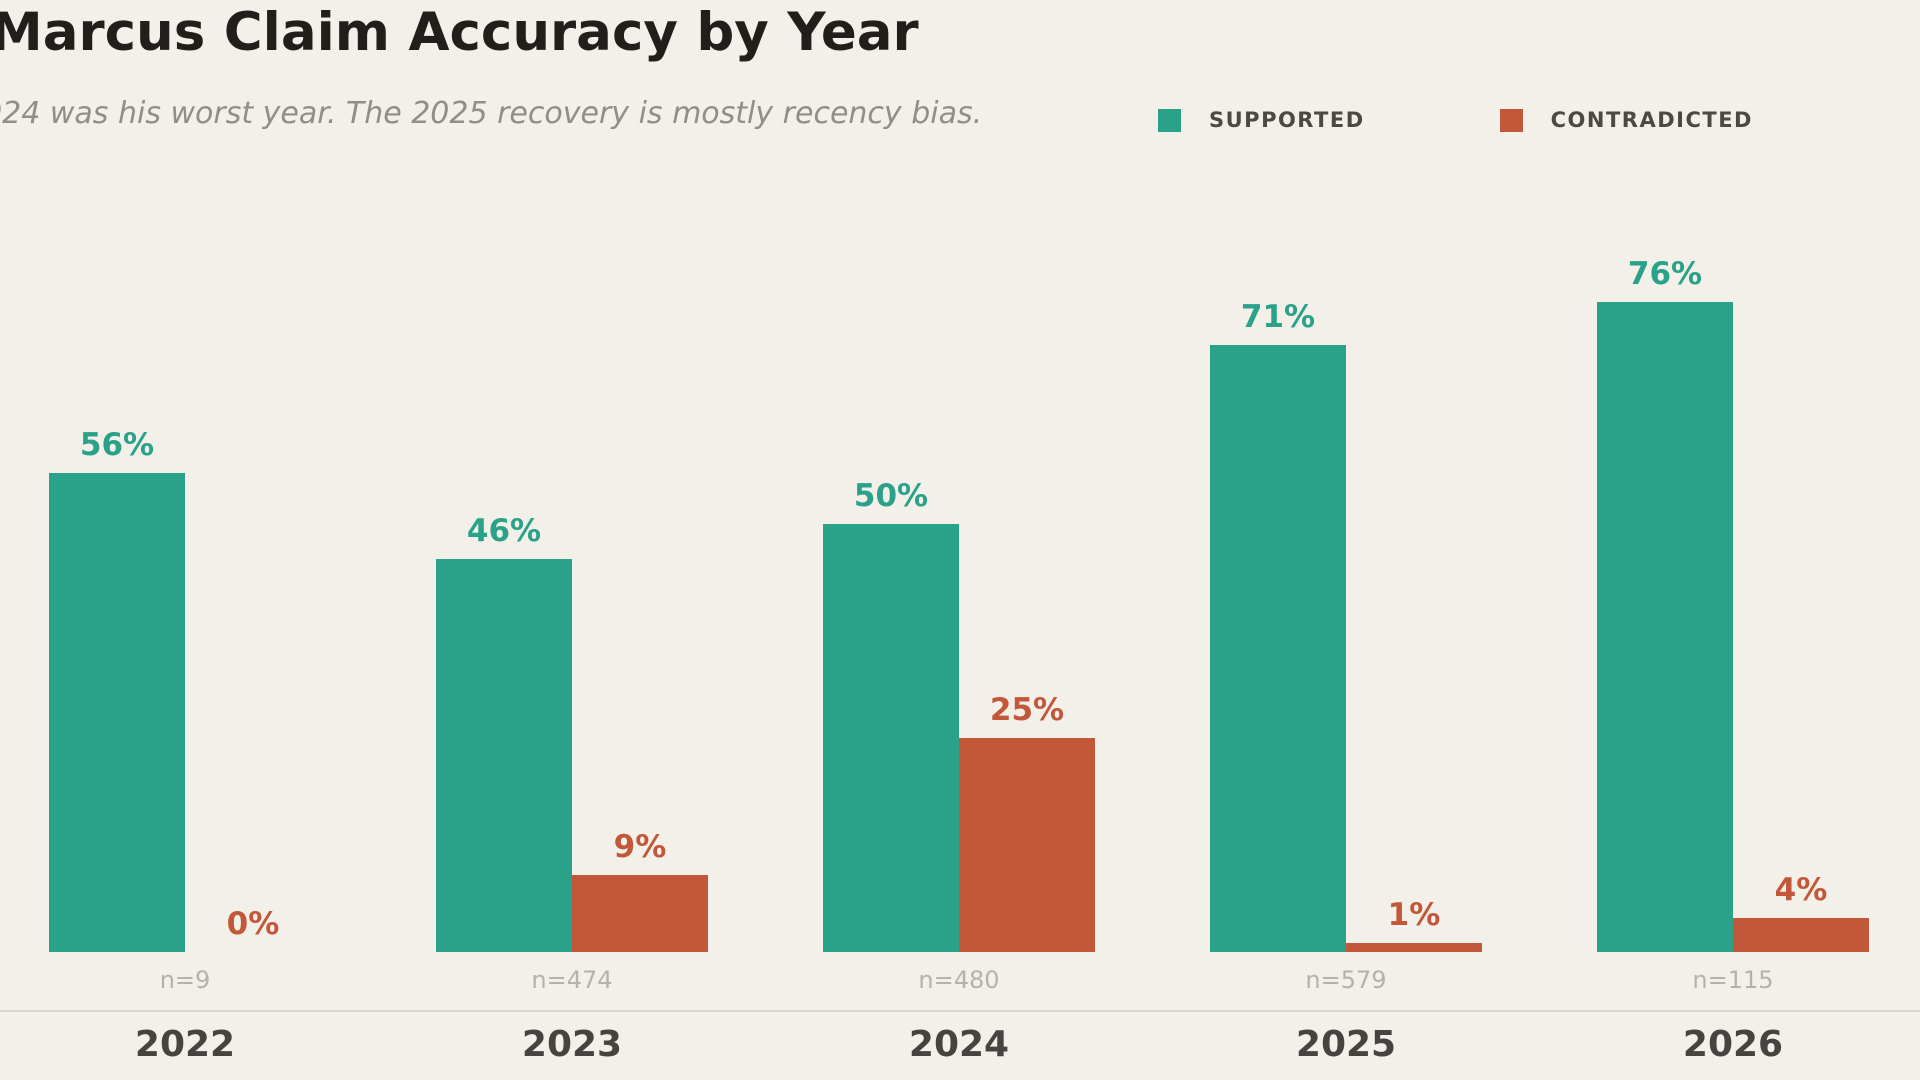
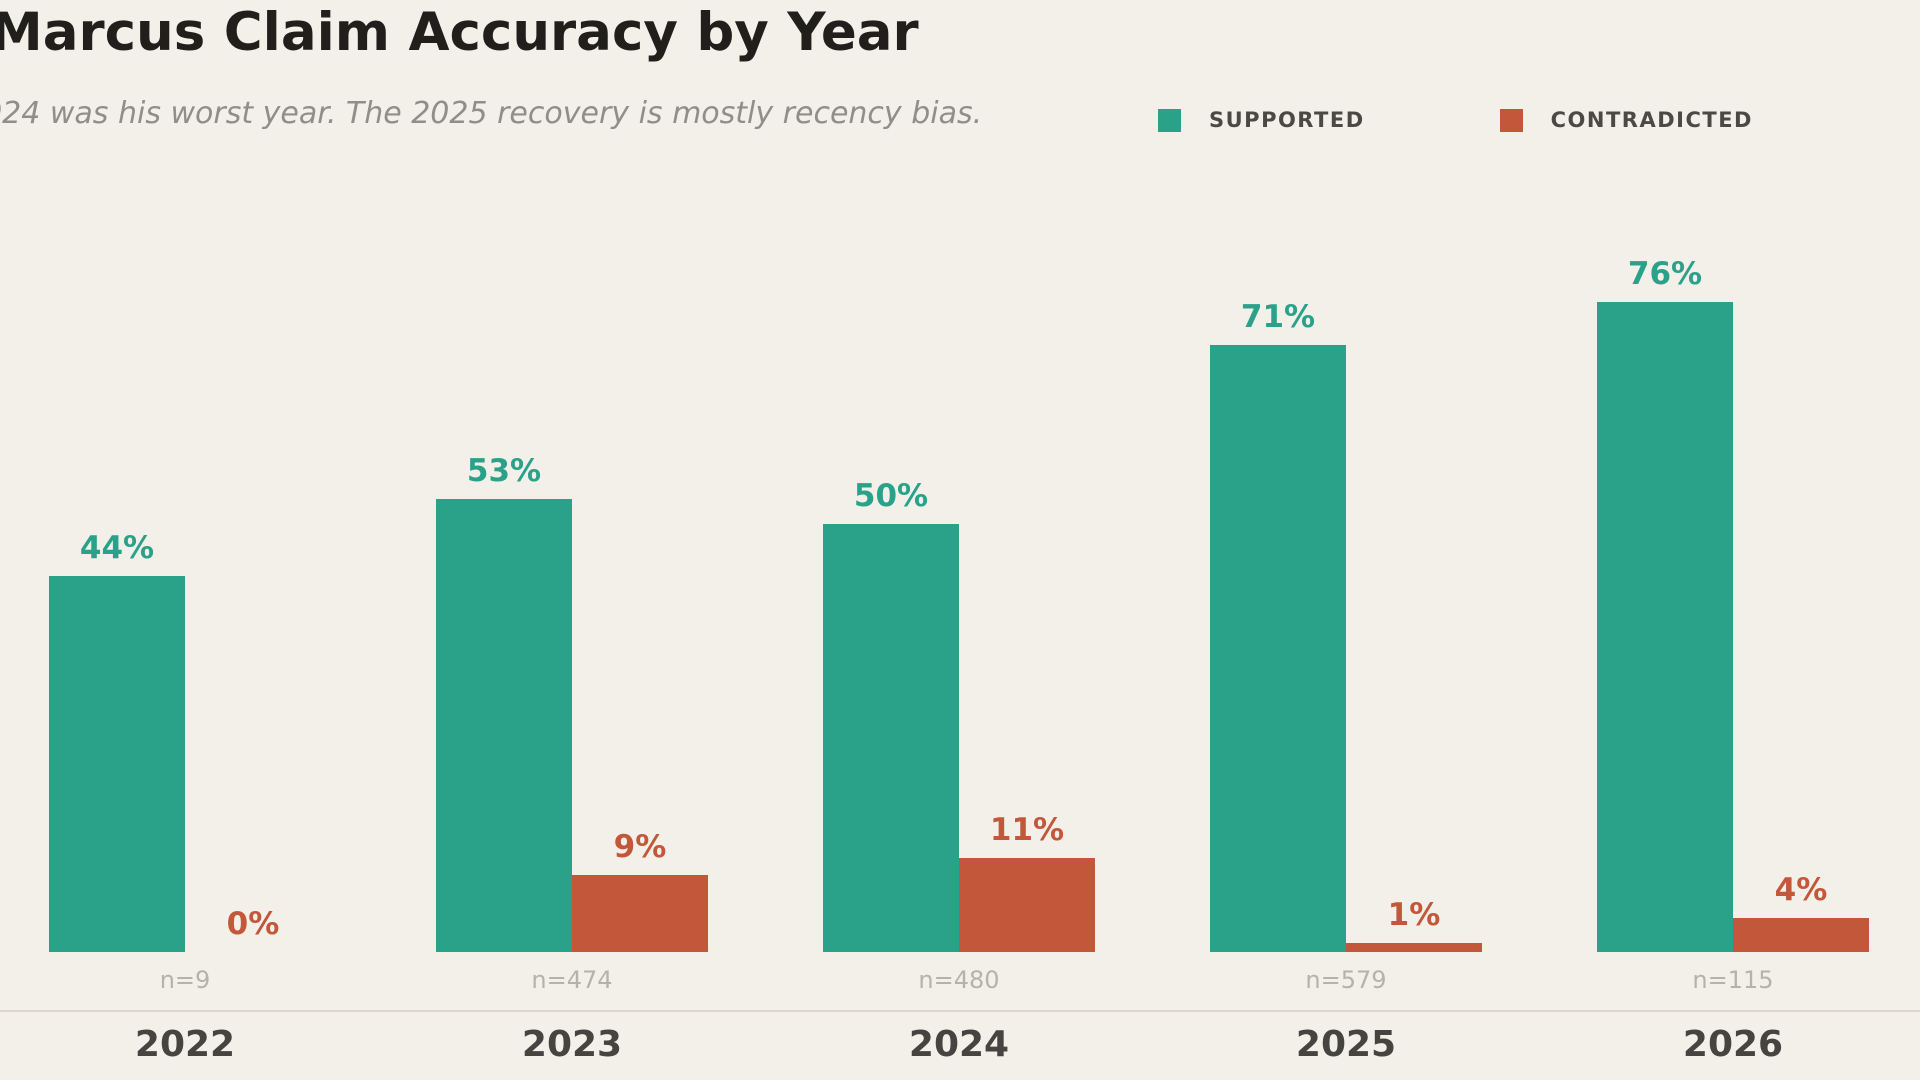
SUPPORTED/2022: 56% -> 44%
SUPPORTED/2023: 46% -> 53%
CONTRADICTED/2024: 25% -> 11%
